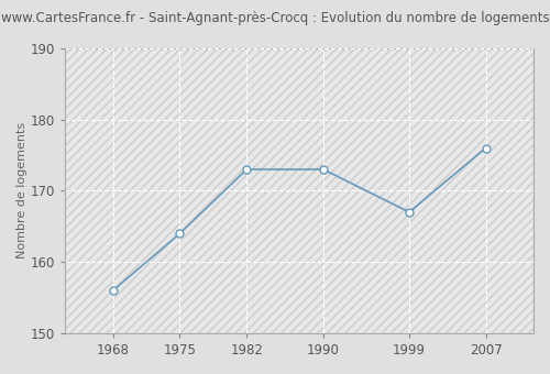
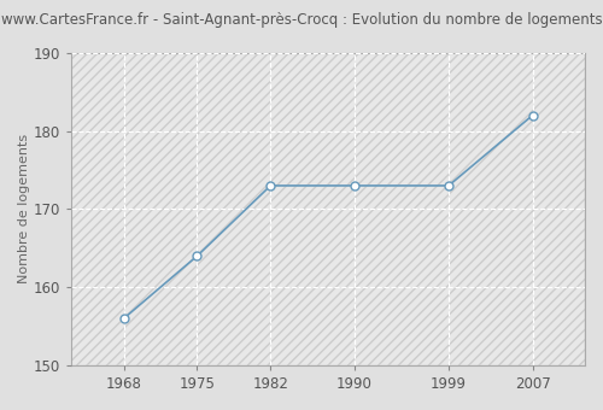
1999: 167 -> 173
2007: 176 -> 182
